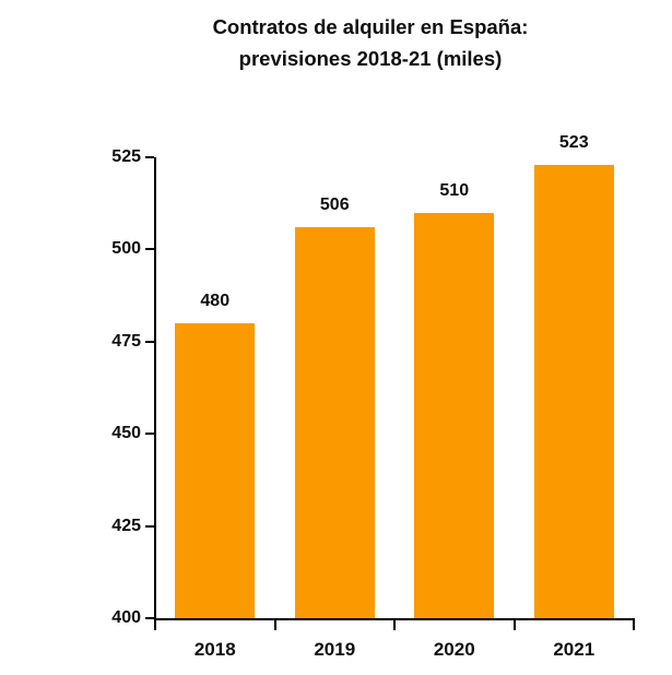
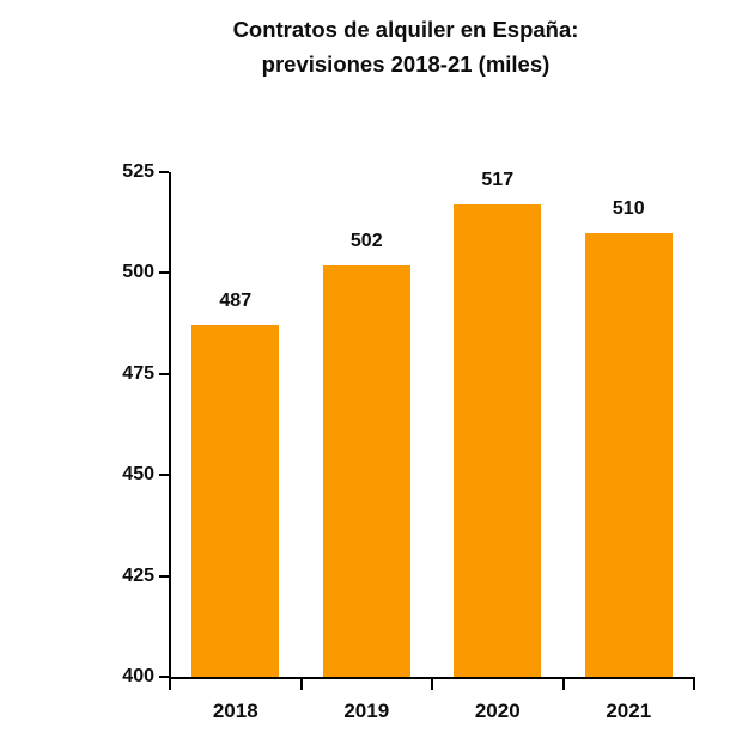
2018: 480 -> 487
2019: 506 -> 502
2020: 510 -> 517
2021: 523 -> 510
